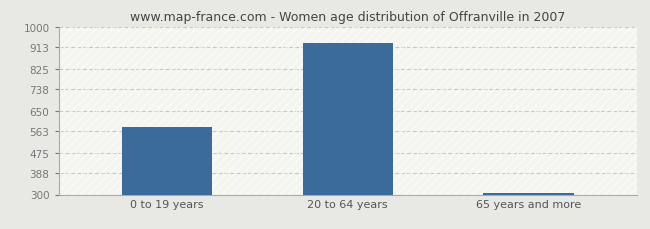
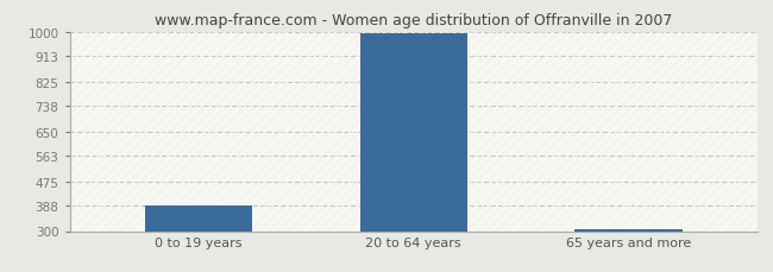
0 to 19 years: 580 -> 388
20 to 64 years: 930 -> 993
